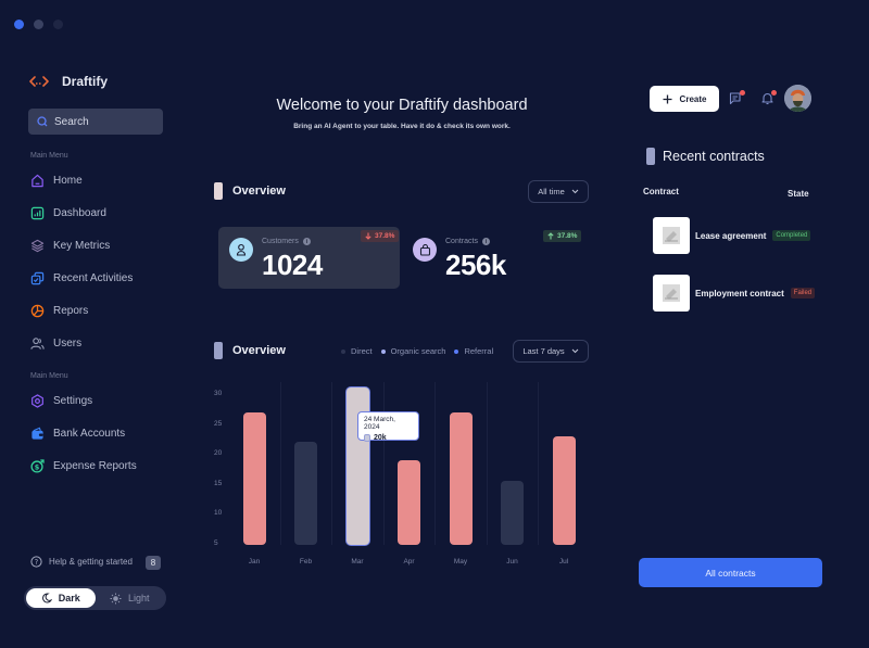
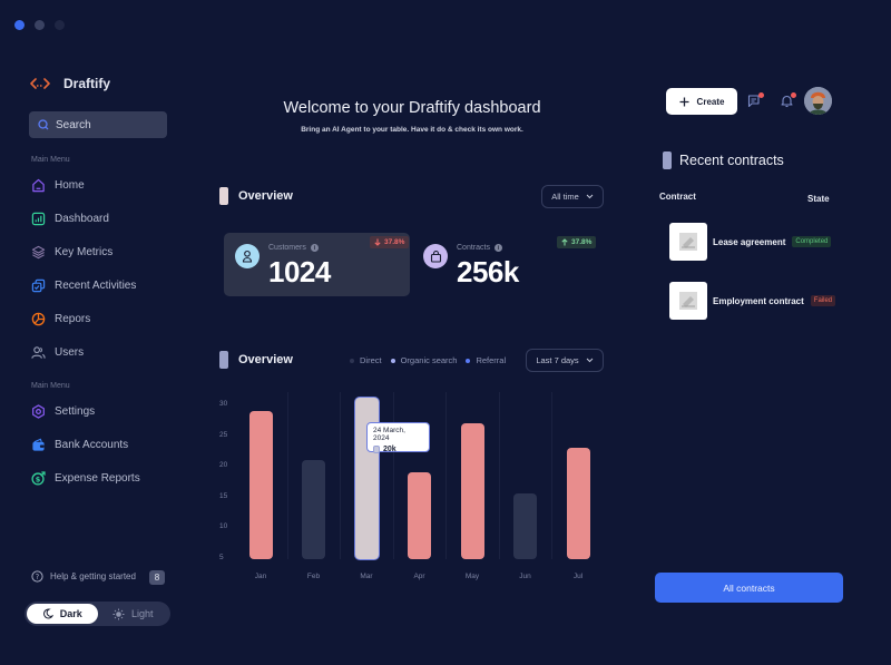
Jan: 27 -> 29
Feb: 22 -> 21
